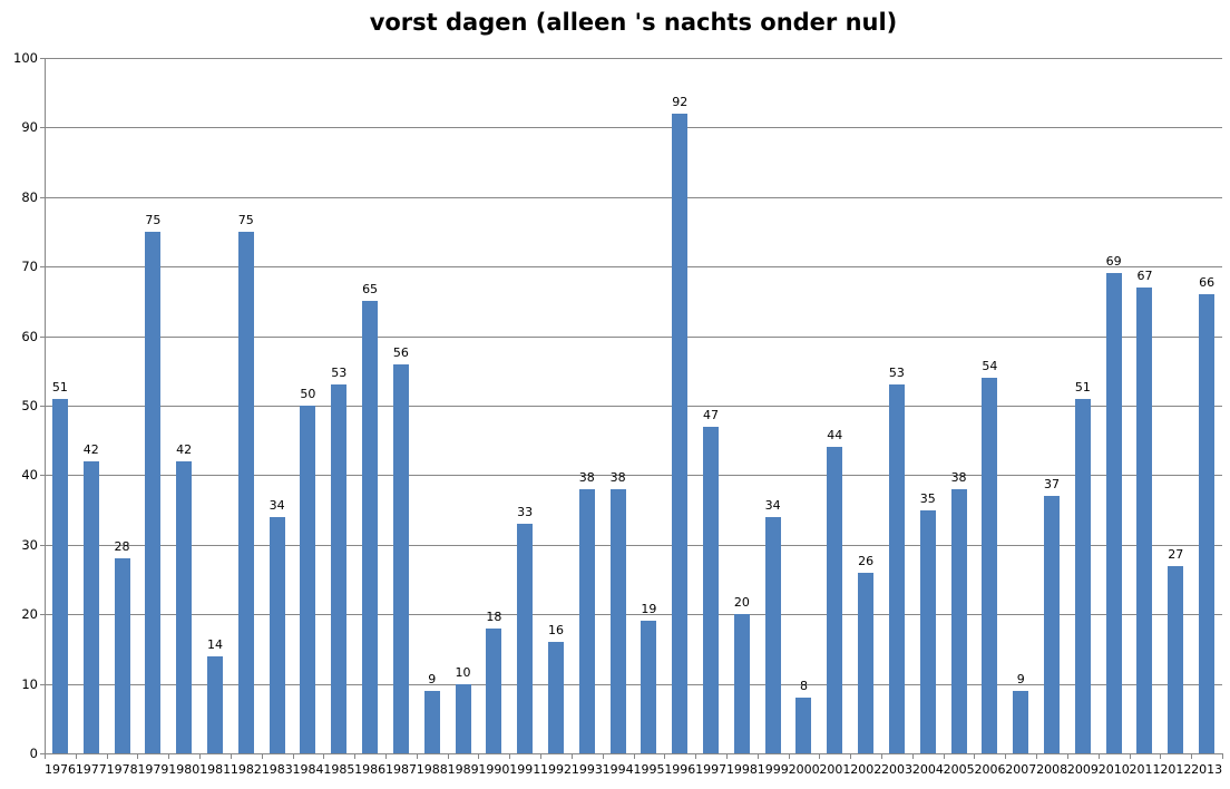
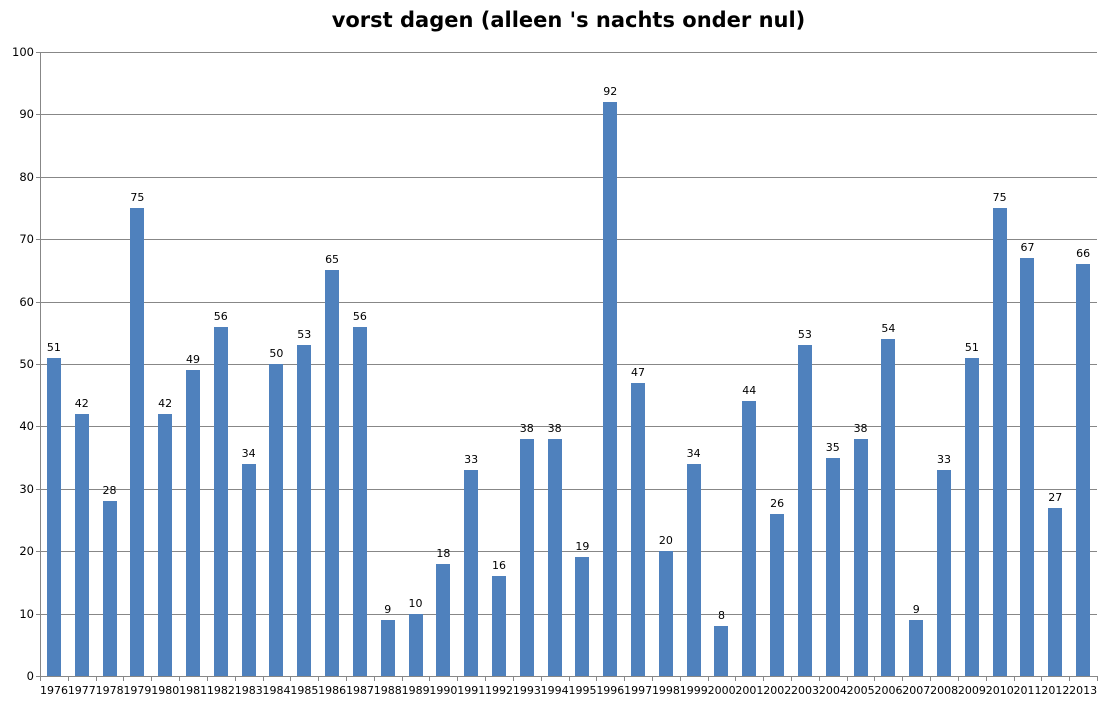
1981: 14 -> 49
1982: 75 -> 56
2008: 37 -> 33
2010: 69 -> 75
